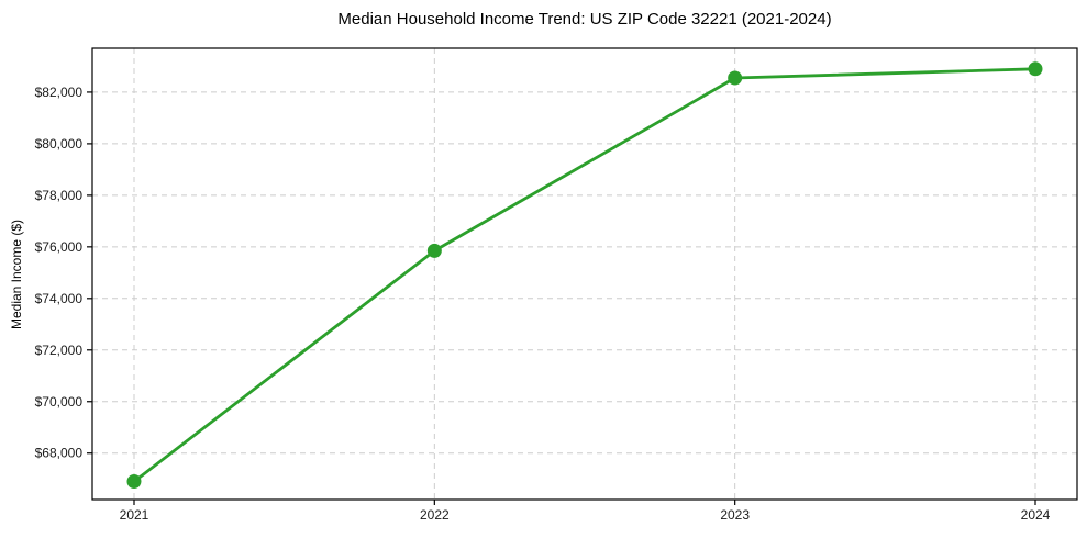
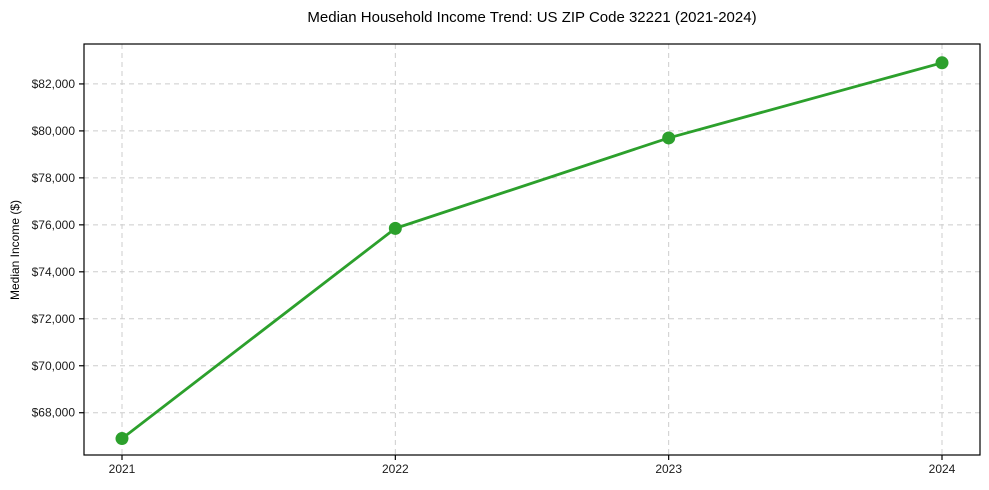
2023: $82600 -> $79700
